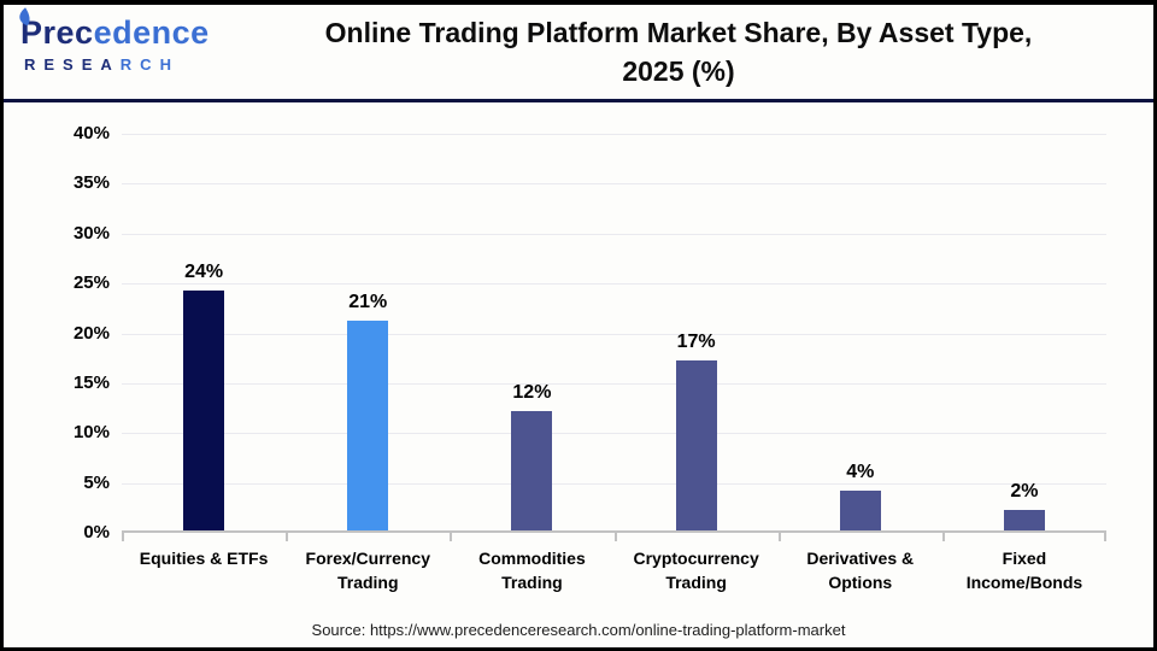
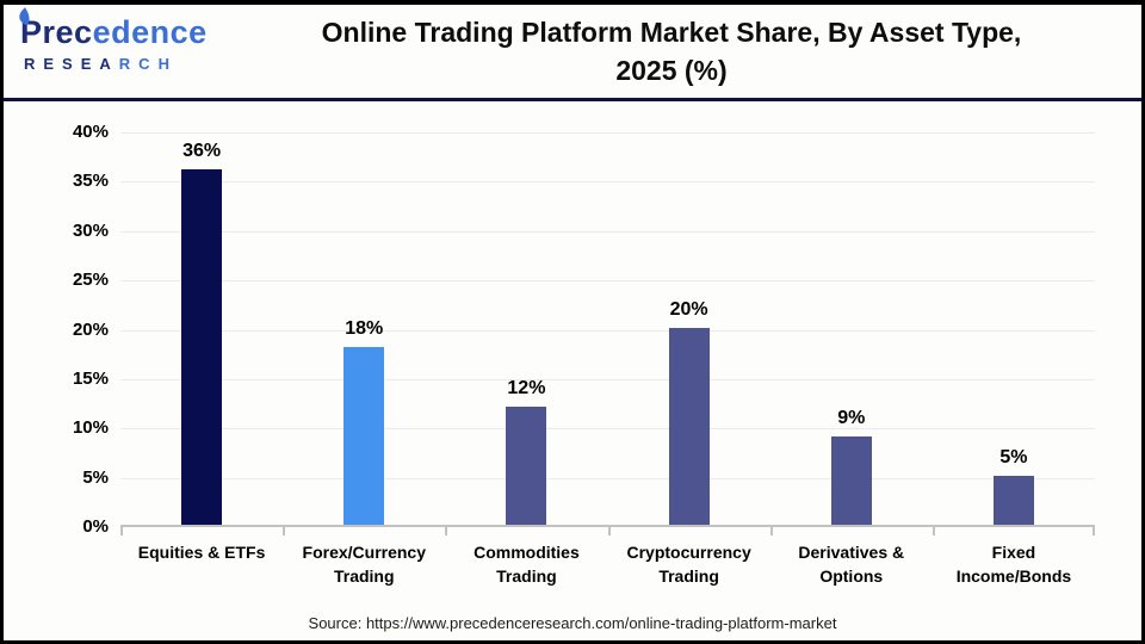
Equities & ETFs: 24% -> 36%
Forex/Currency Trading: 21% -> 18%
Cryptocurrency Trading: 17% -> 20%
Derivatives & Options: 4% -> 9%
Fixed Income/Bonds: 2% -> 5%
